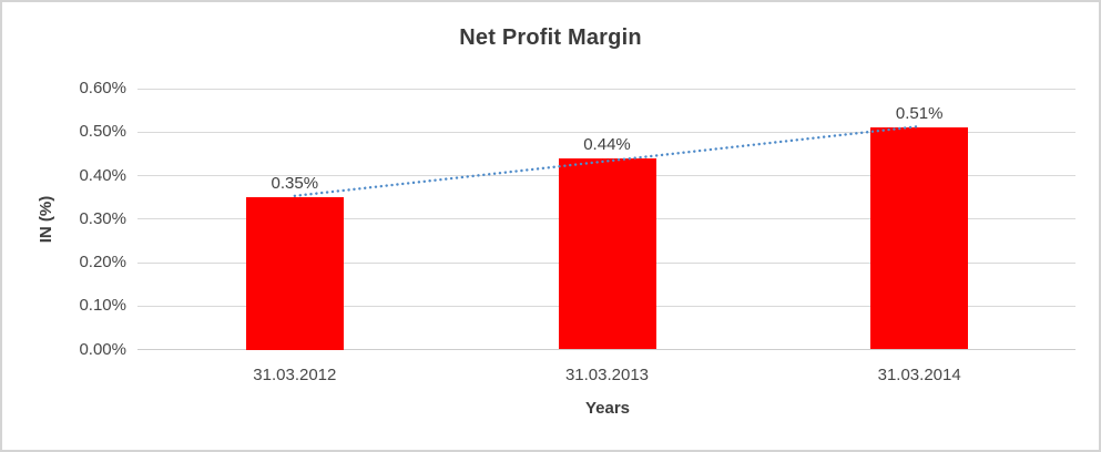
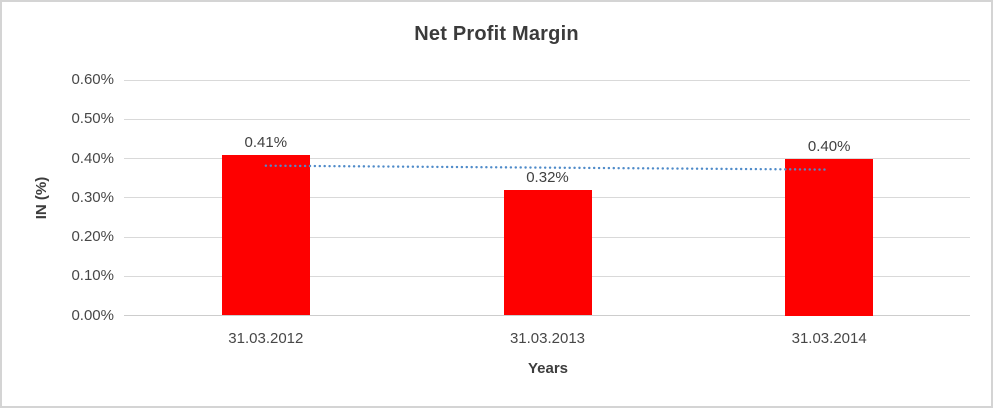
31.03.2012: 0.35% -> 0.41%
31.03.2013: 0.44% -> 0.32%
31.03.2014: 0.51% -> 0.40%
